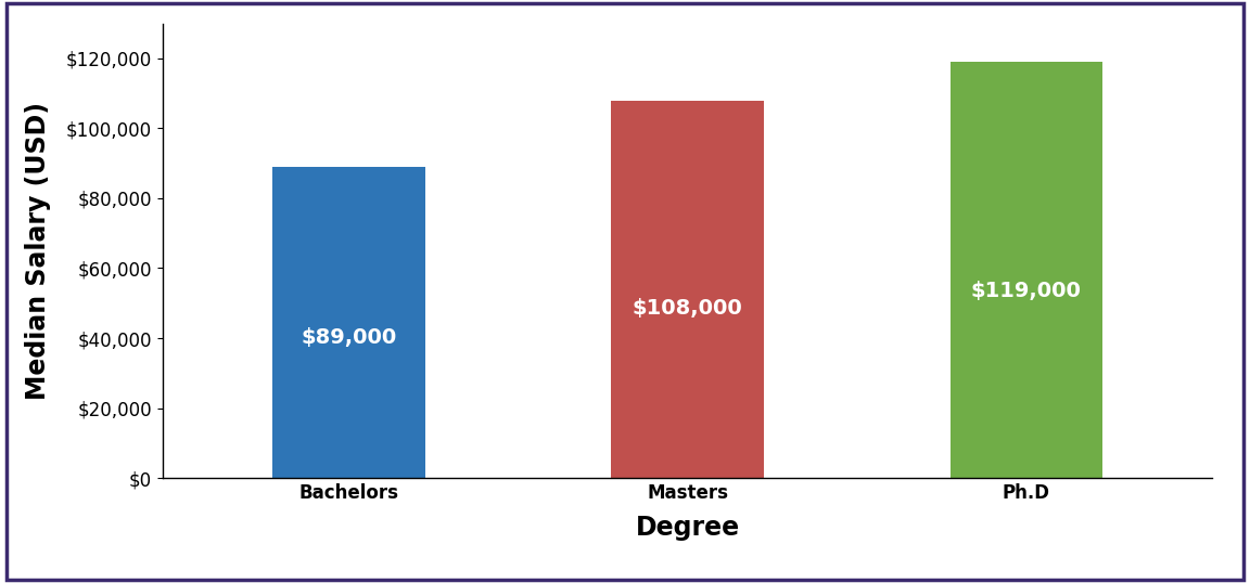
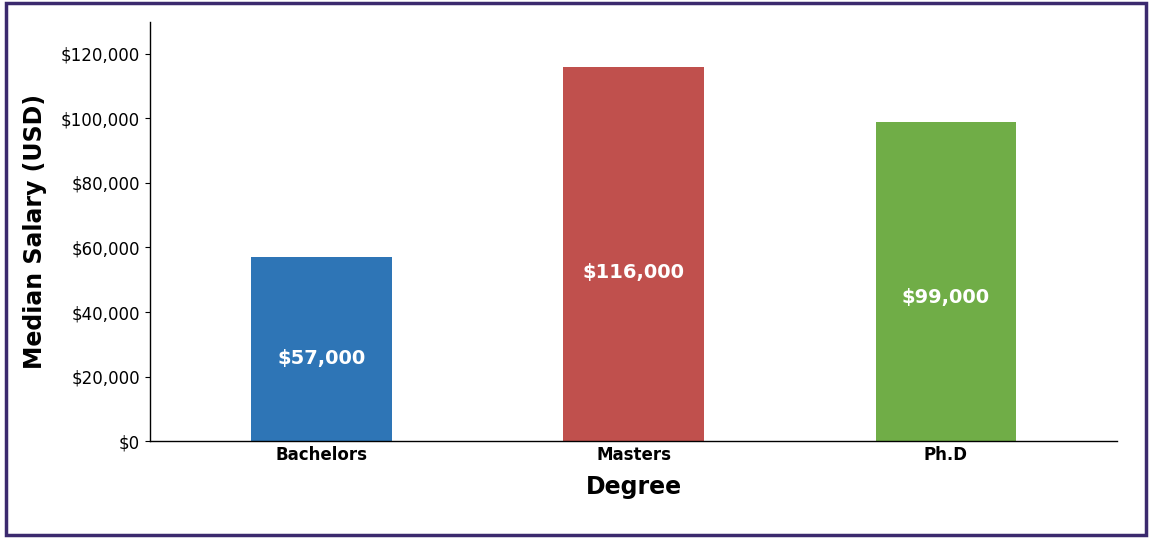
Bachelors: $89,000 -> $57,000
Masters: $108,000 -> $116,000
Ph.D: $119,000 -> $99,000
